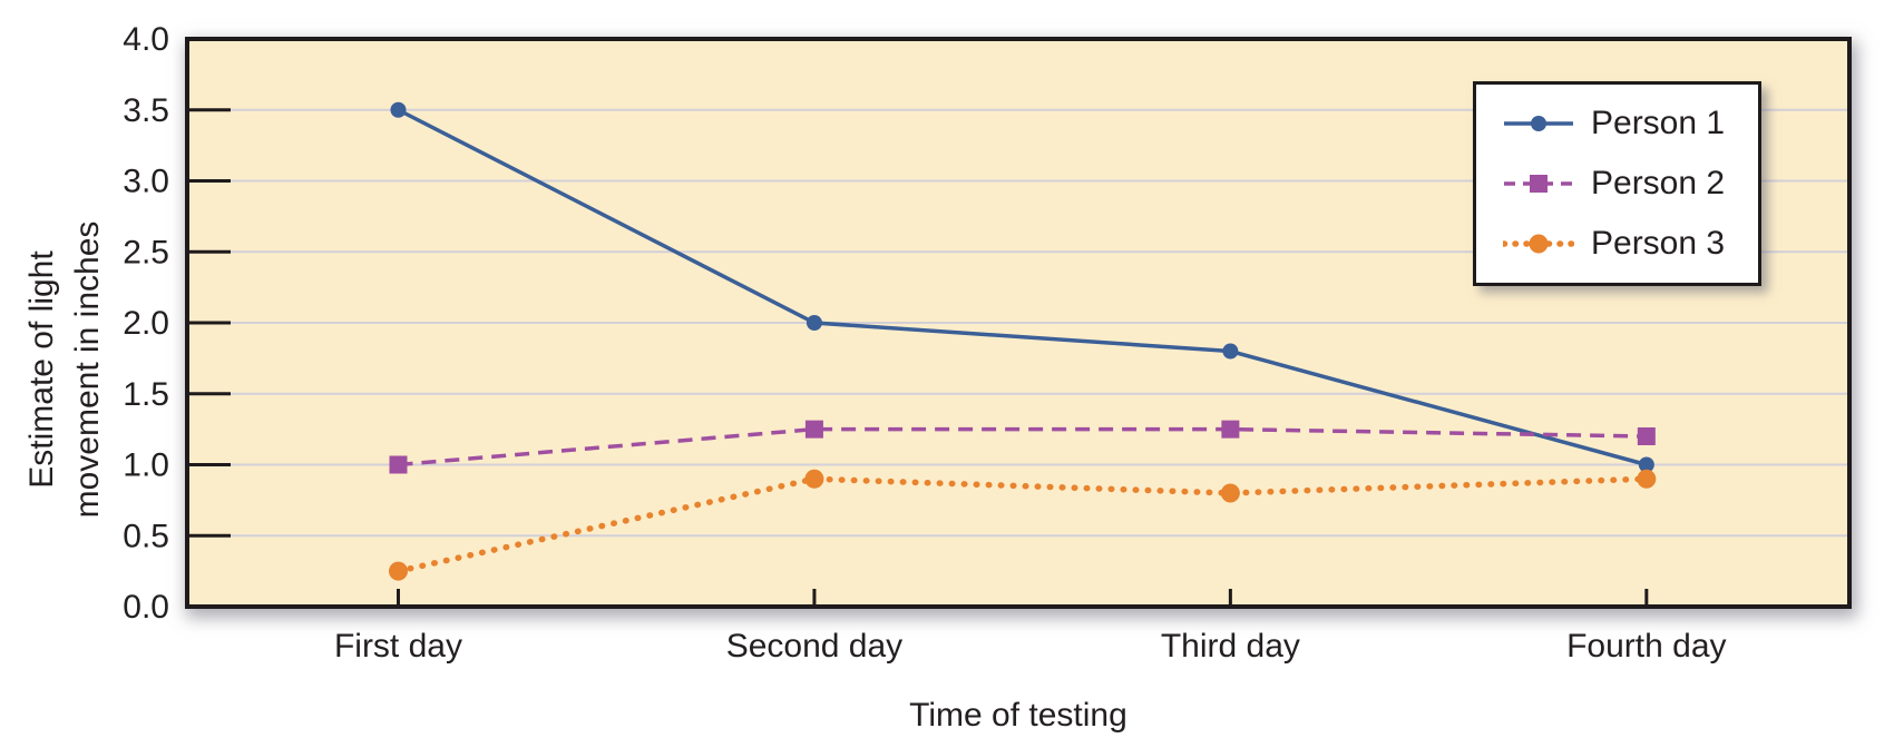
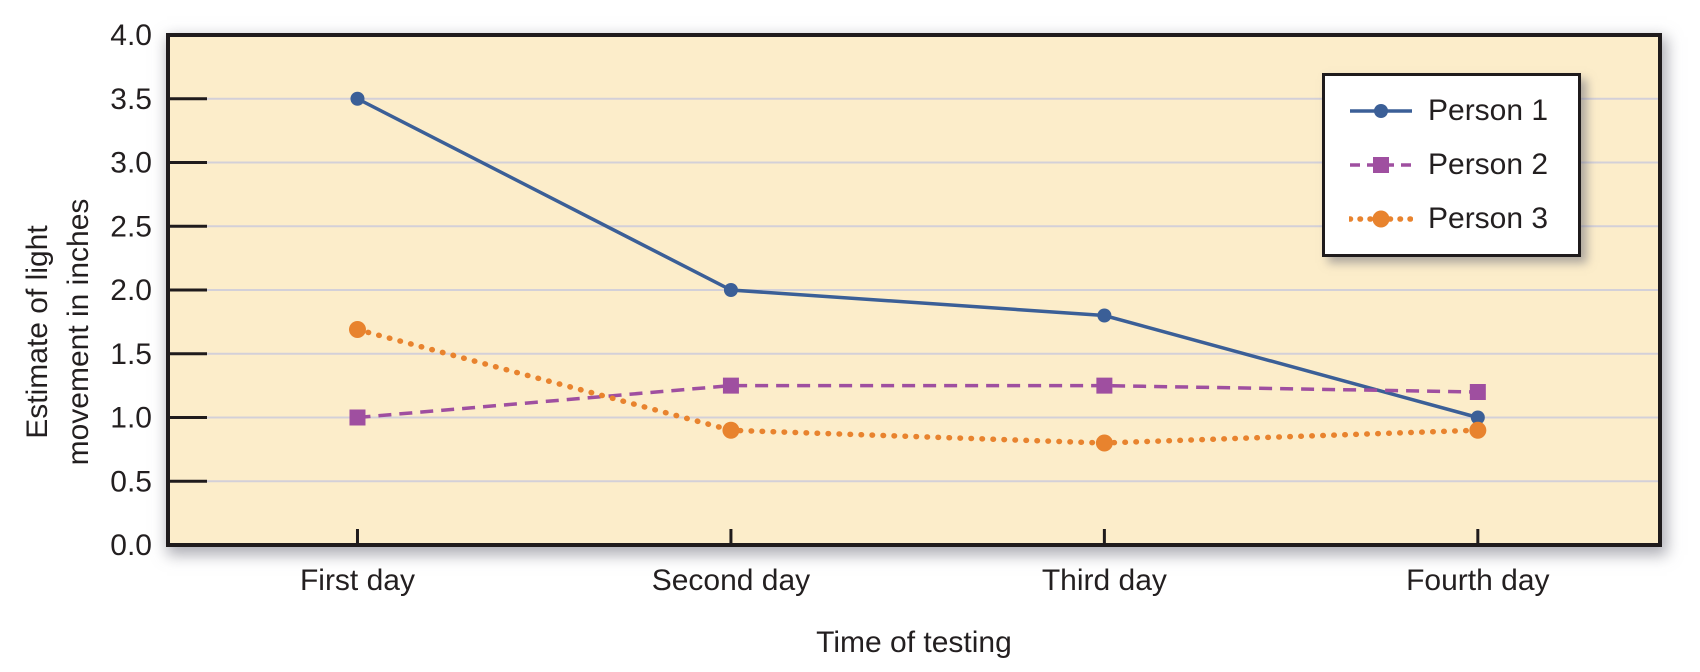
Person 3/First day: 0.25 -> 1.69
